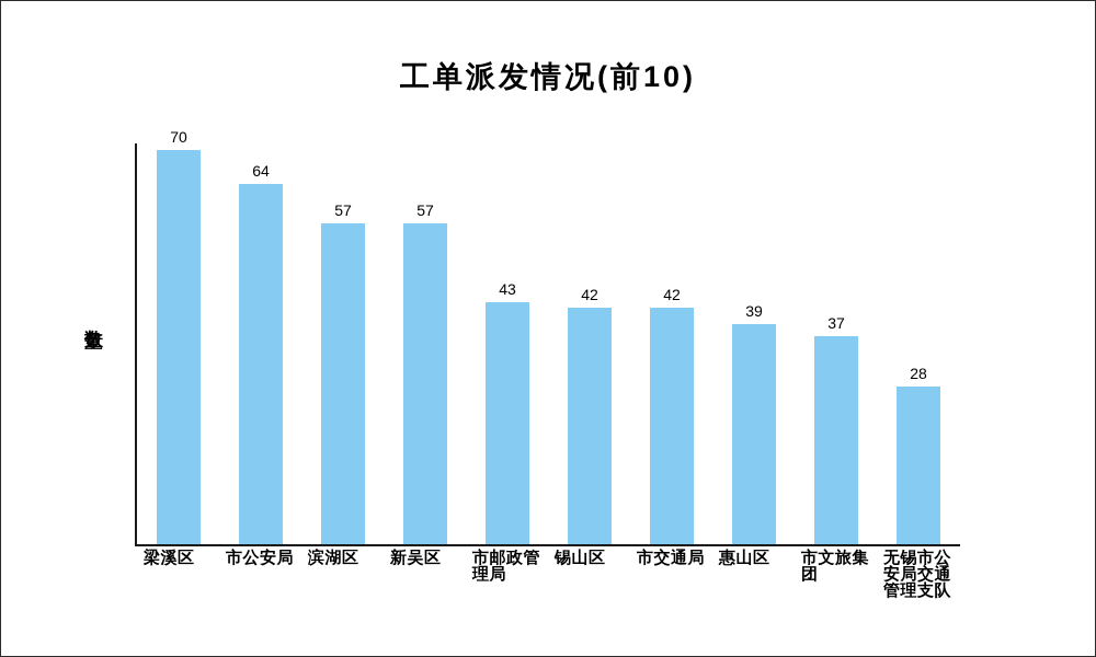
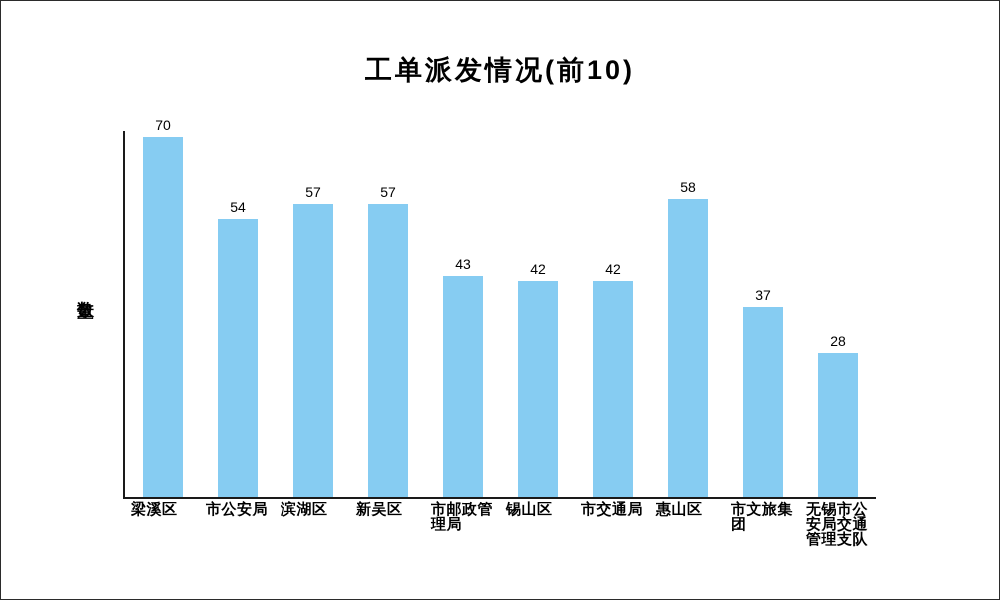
市公安局: 64 -> 54
惠山区: 39 -> 58
